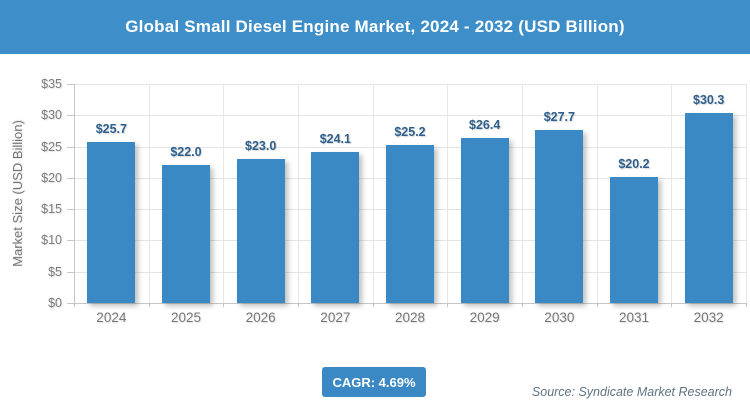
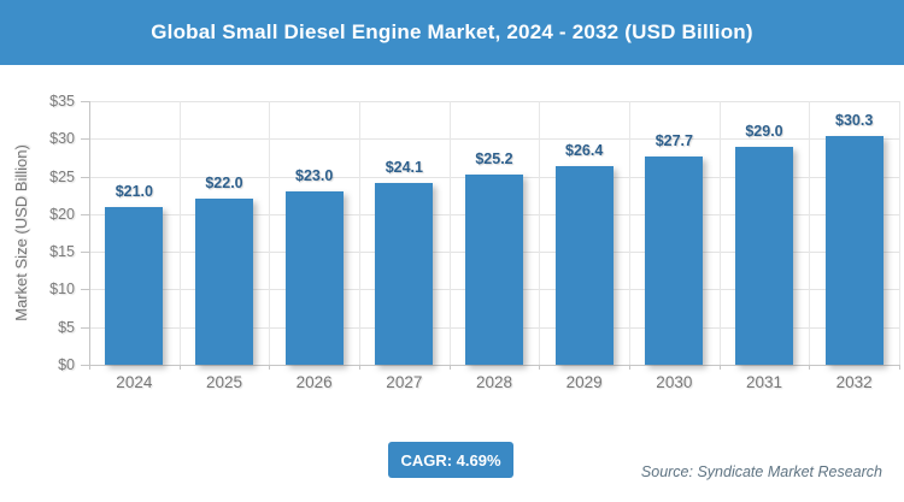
2024: $25.7 -> $21.0
2031: $20.2 -> $29.0
